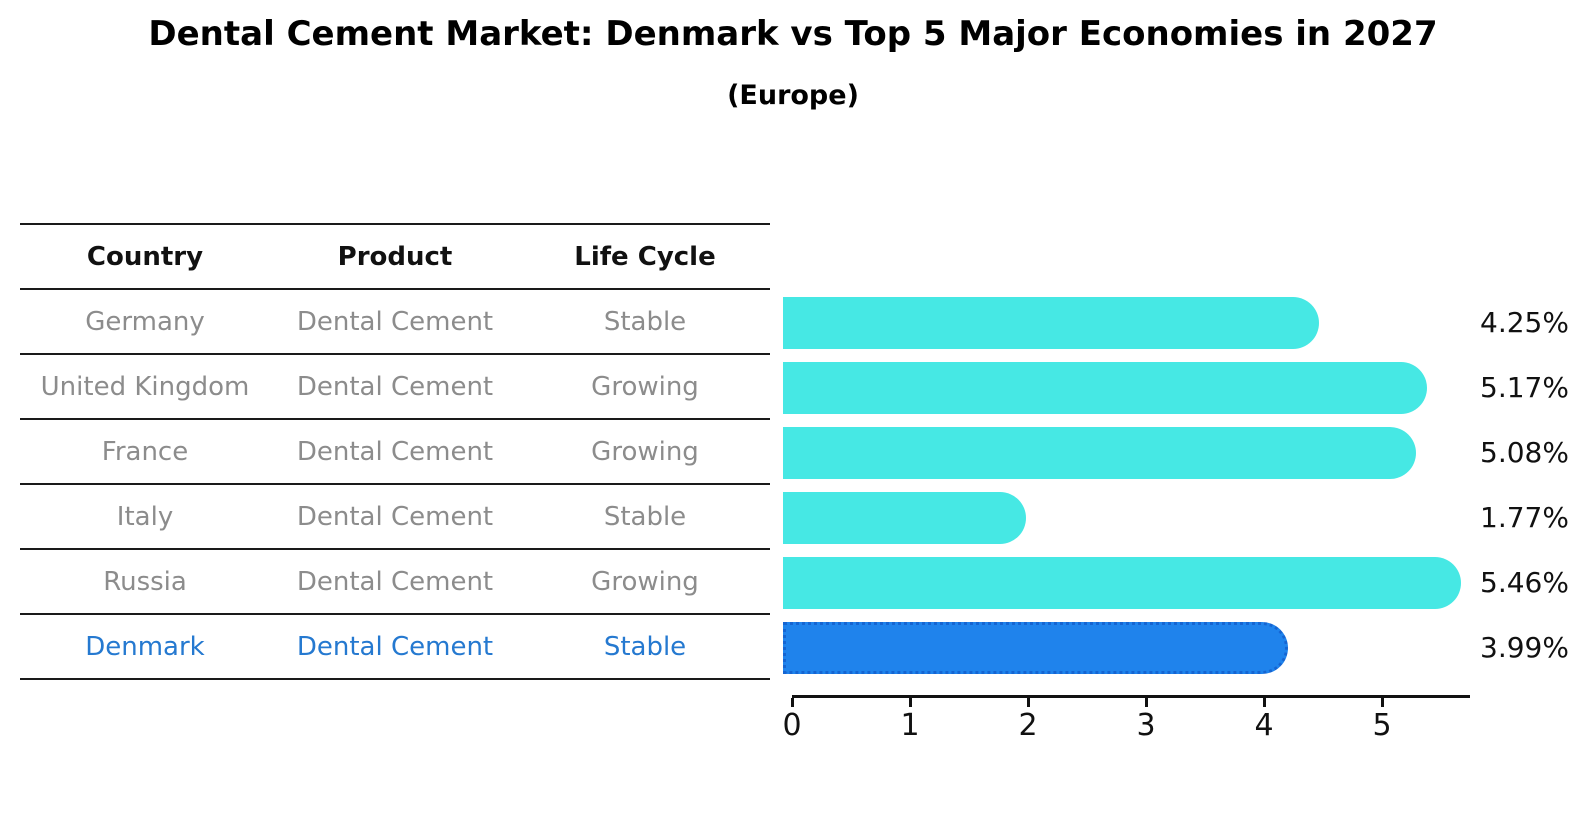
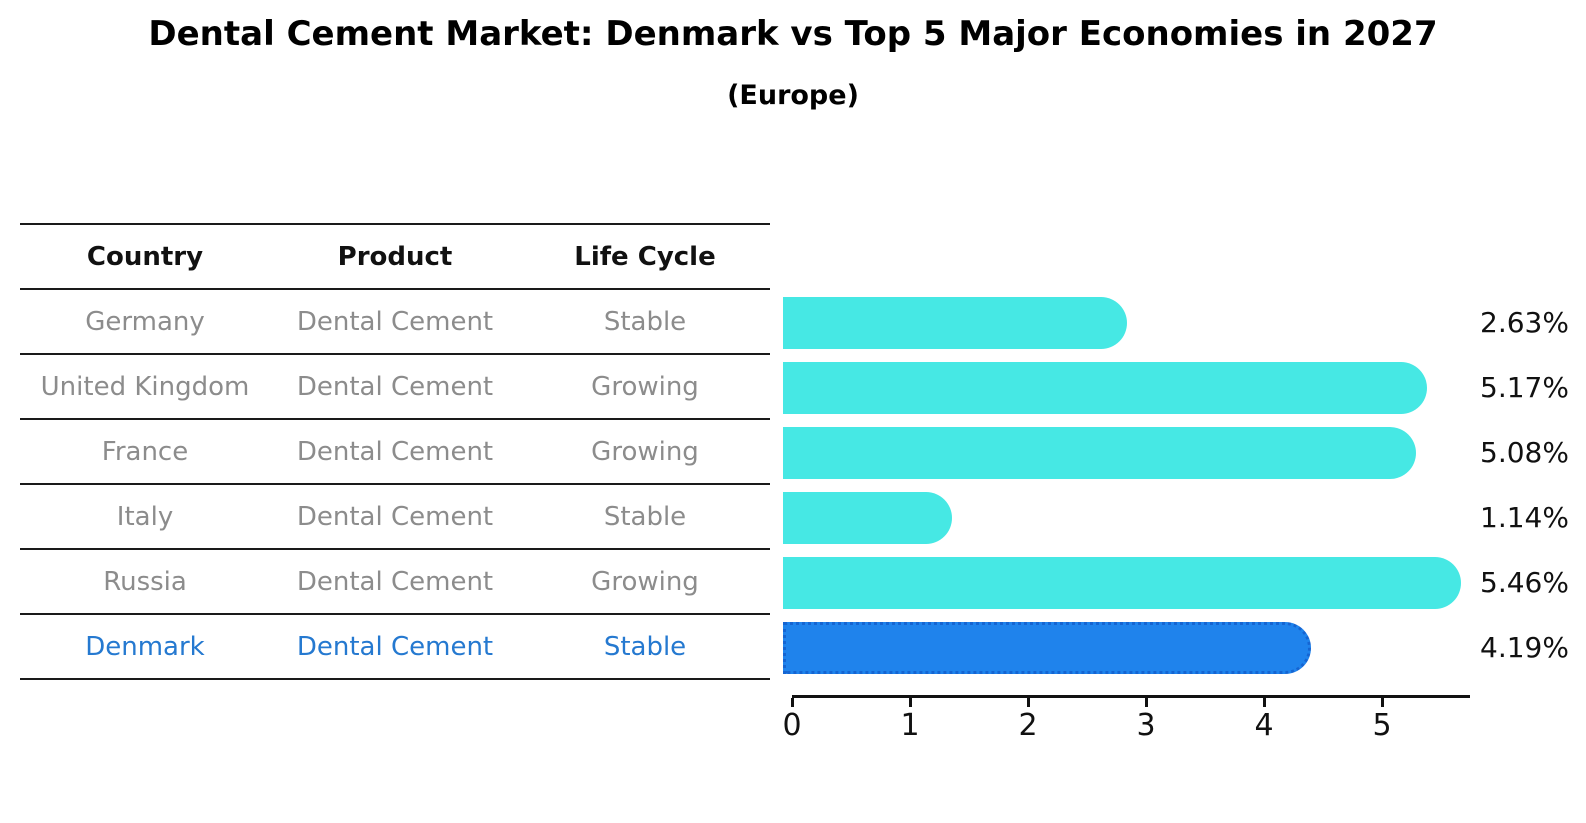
Germany: 4.25% -> 2.63%
Italy: 1.77% -> 1.14%
Denmark: 3.99% -> 4.19%
